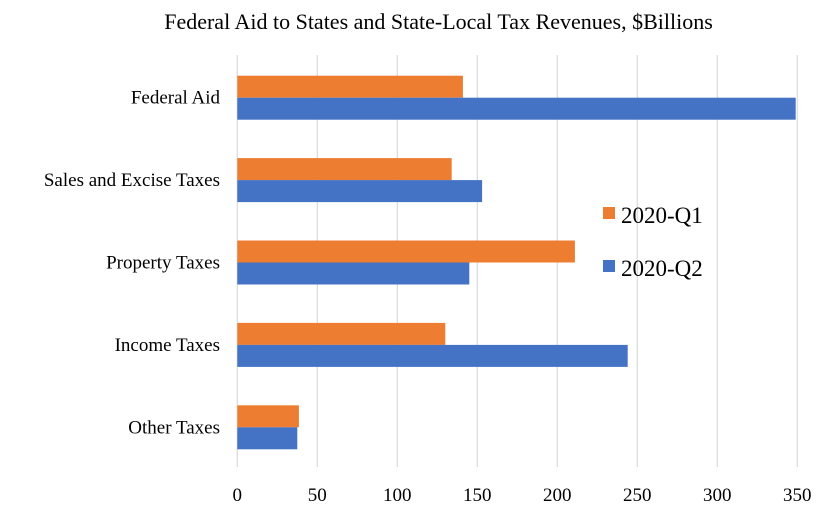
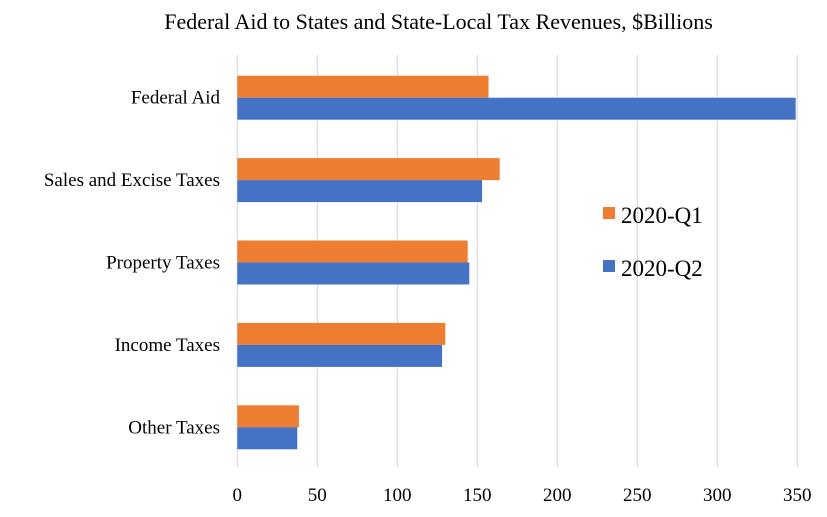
2020-Q1/Federal Aid: 141 -> 157
2020-Q1/Sales and Excise Taxes: 134 -> 164
2020-Q1/Property Taxes: 211 -> 144
2020-Q2/Income Taxes: 244 -> 128
